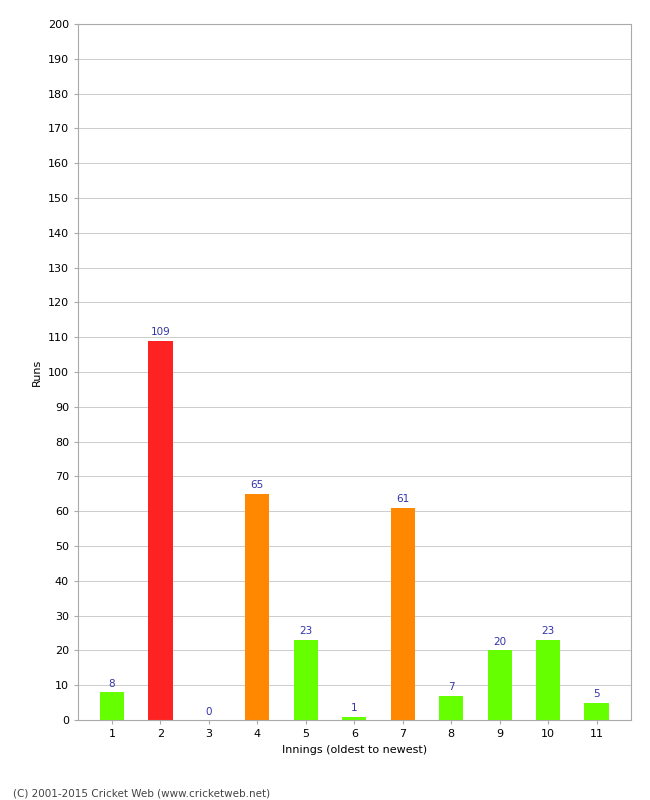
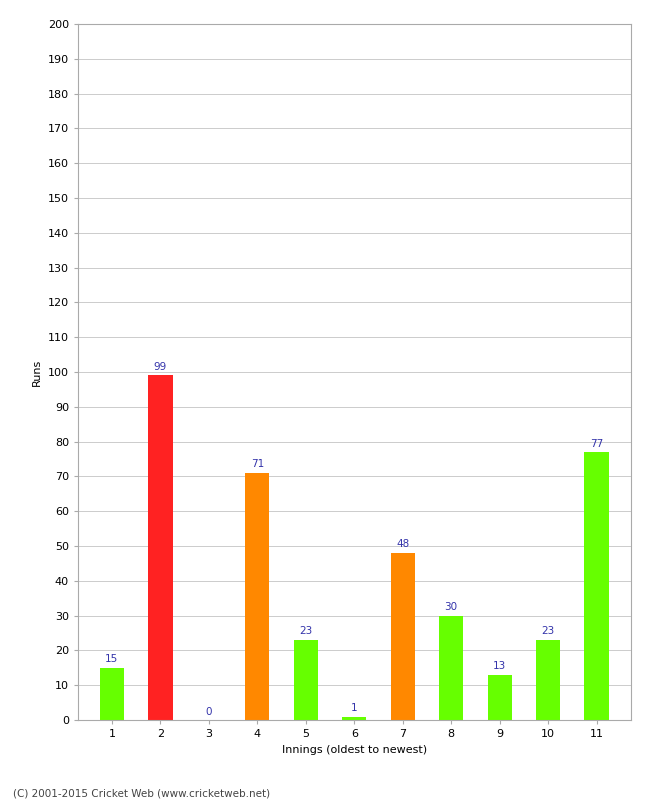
1: 8 -> 15
2: 109 -> 99
4: 65 -> 71
7: 61 -> 48
8: 7 -> 30
9: 20 -> 13
11: 5 -> 77
